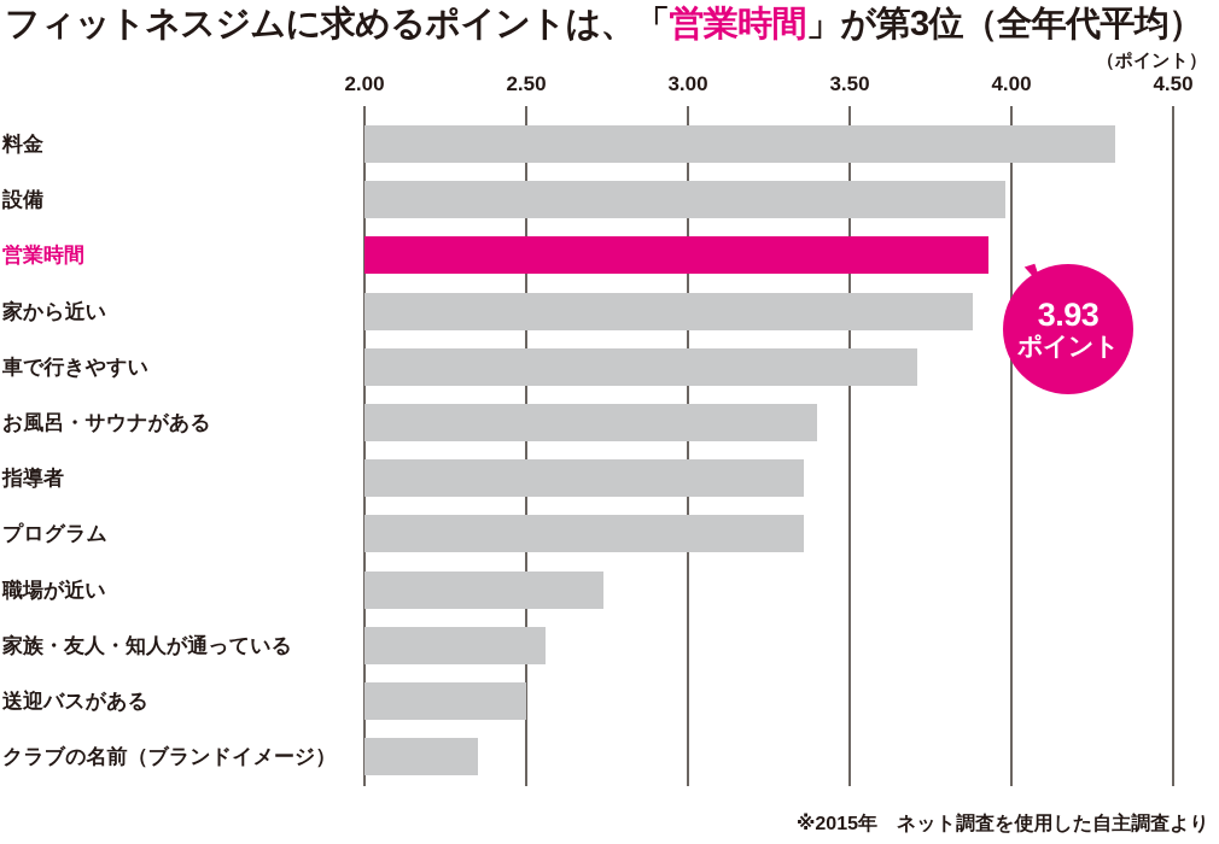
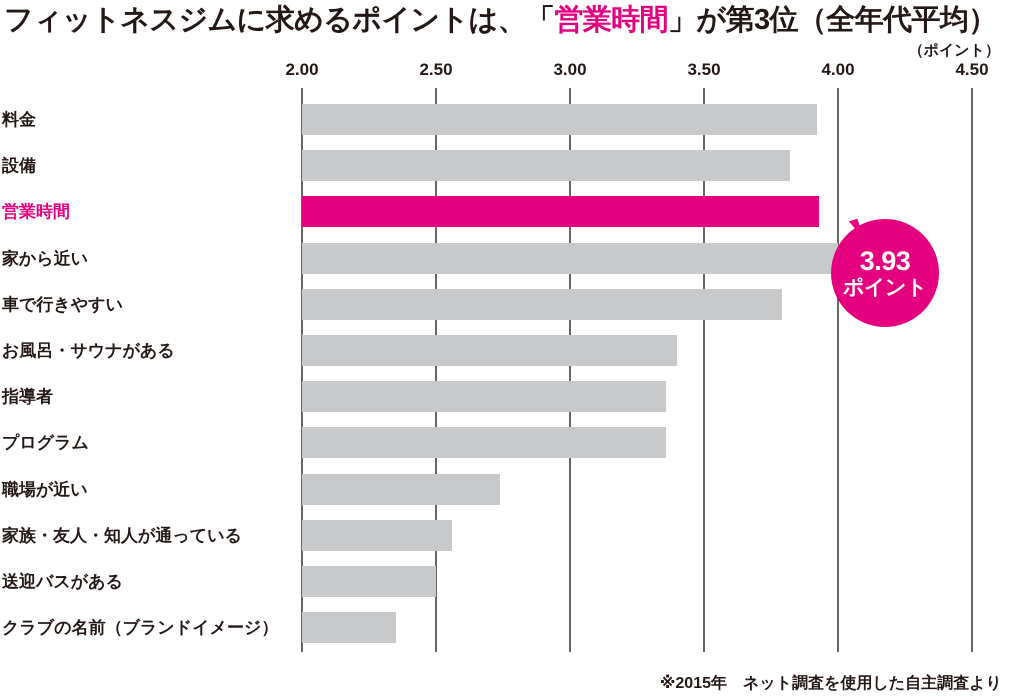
料金: 4.32 -> 3.92
設備: 3.98 -> 3.82
家から近い: 3.88 -> 4.00
車で行きやすい: 3.71 -> 3.79
